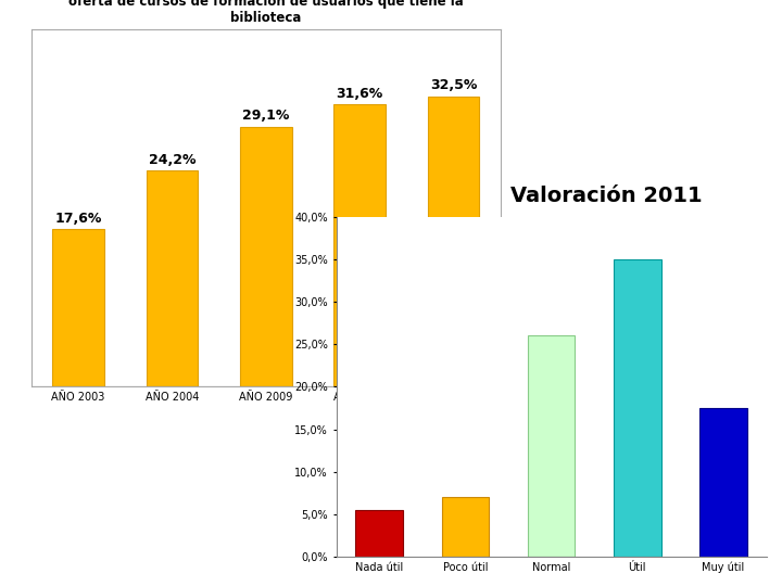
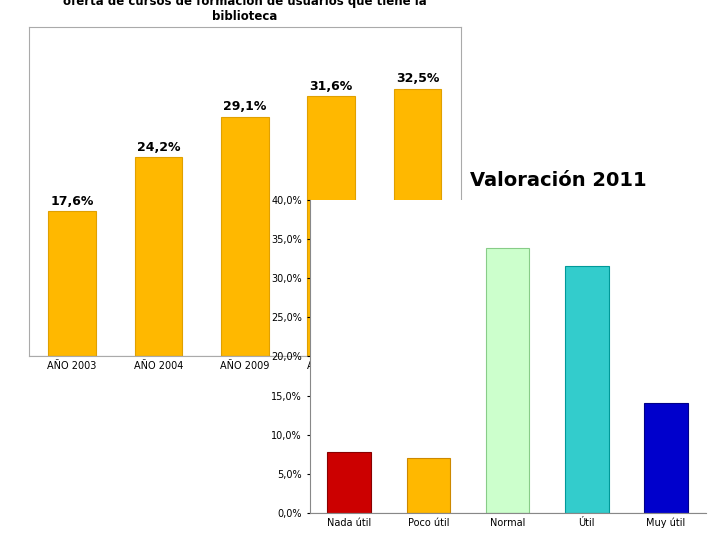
Valoración 2011/Nada útil: 5,5% -> 7,8%
Valoración 2011/Normal: 26,0% -> 33,8%
Valoración 2011/Útil: 35,0% -> 31,6%
Valoración 2011/Muy útil: 17,5% -> 14,0%
